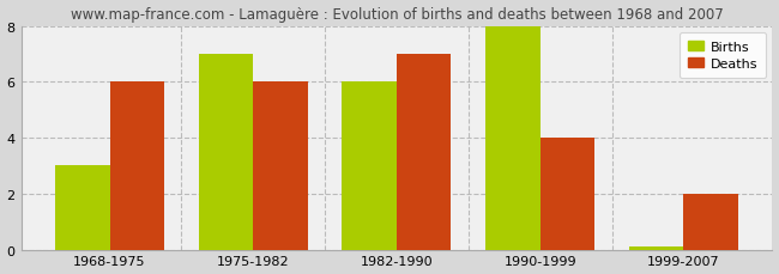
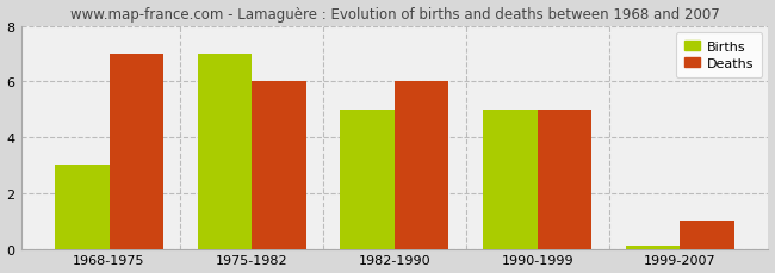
Deaths/1968-1975: 6 -> 7
Births/1982-1990: 6.0 -> 5.0
Deaths/1982-1990: 7 -> 6
Births/1990-1999: 8.0 -> 5.0
Deaths/1990-1999: 4 -> 5
Deaths/1999-2007: 2 -> 1
